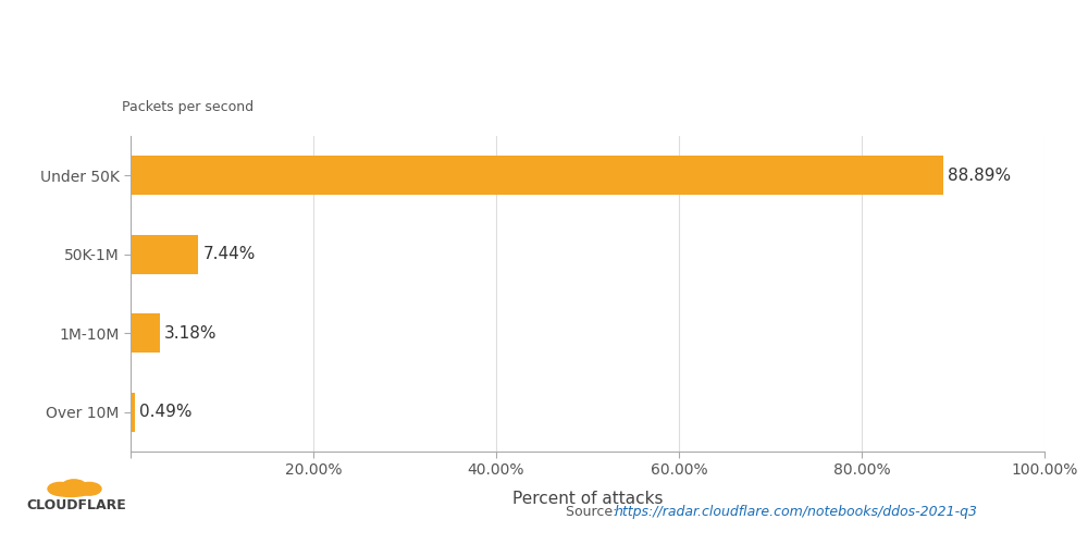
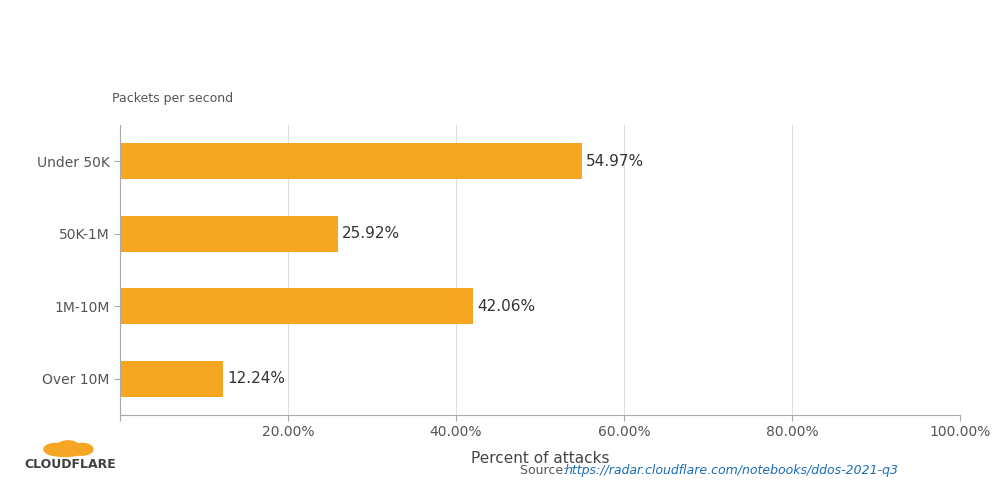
Under 50K: 88.89% -> 54.97%
50K-1M: 7.44% -> 25.92%
1M-10M: 3.18% -> 42.06%
Over 10M: 0.49% -> 12.24%
